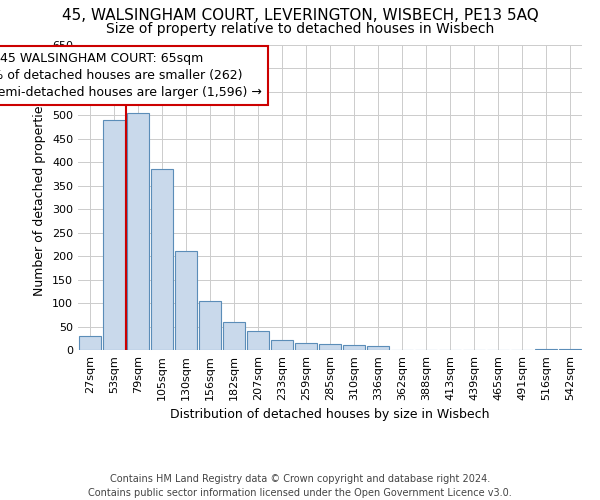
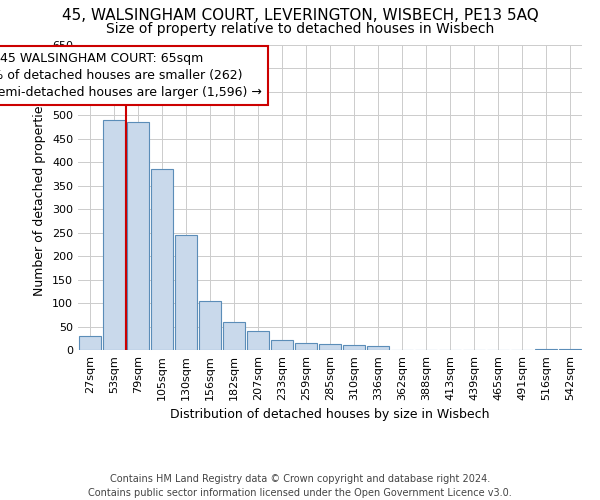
79sqm: 505 -> 485
130sqm: 210 -> 245
